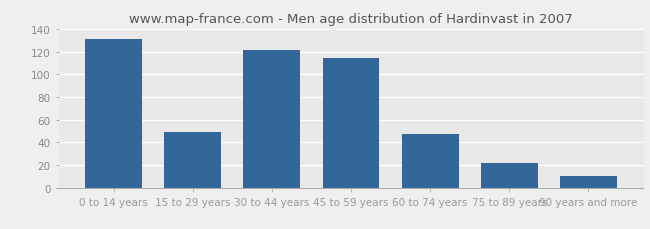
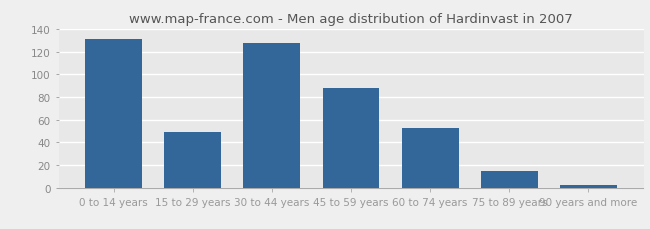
30 to 44 years: 121 -> 128
45 to 59 years: 114 -> 88
60 to 74 years: 47 -> 53
75 to 89 years: 22 -> 15
90 years and more: 10 -> 2
